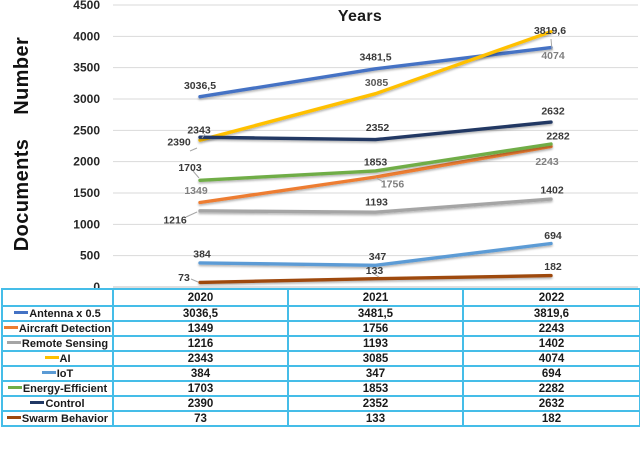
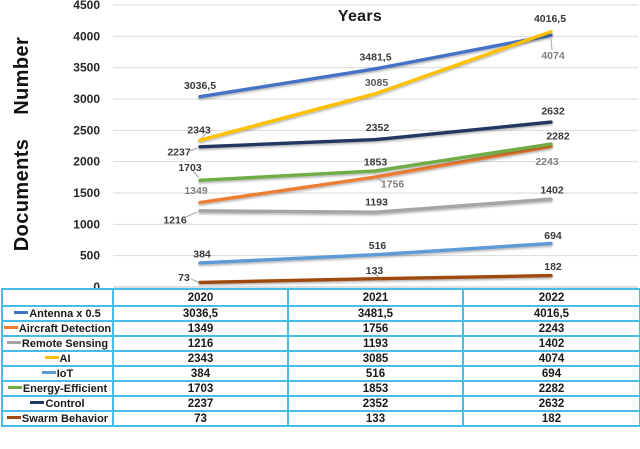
Control/2020: 2390 -> 2237
IoT/2021: 347 -> 516
Antenna x 0.5/2022: 3819,6 -> 4016,5
